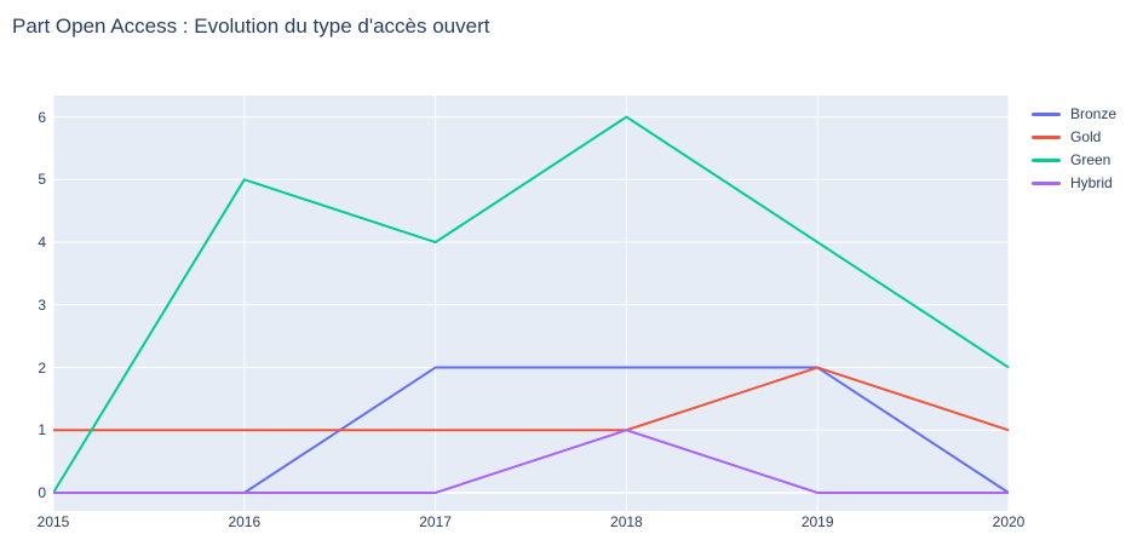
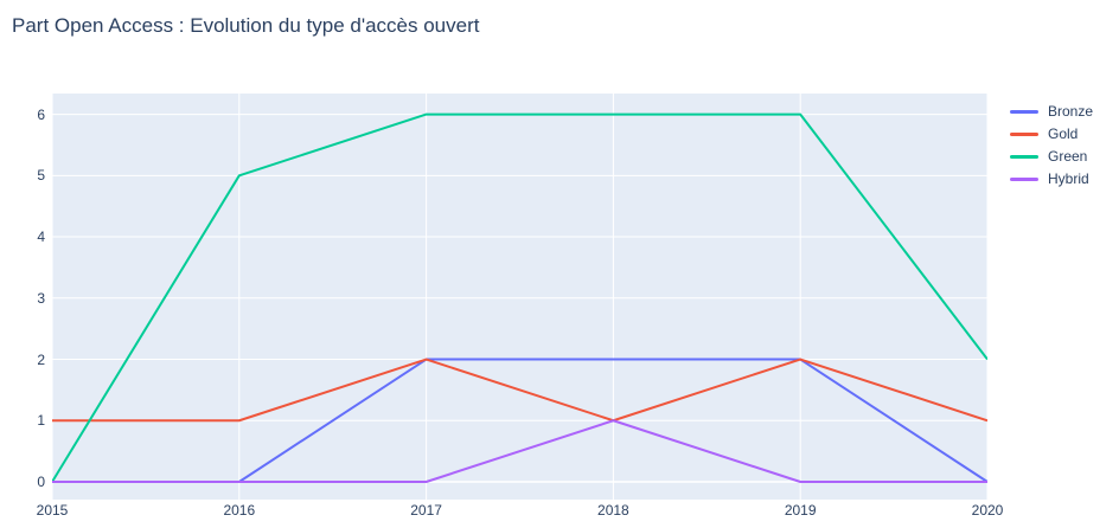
Gold/2017: 1 -> 2
Green/2017: 4 -> 6
Green/2019: 4 -> 6
